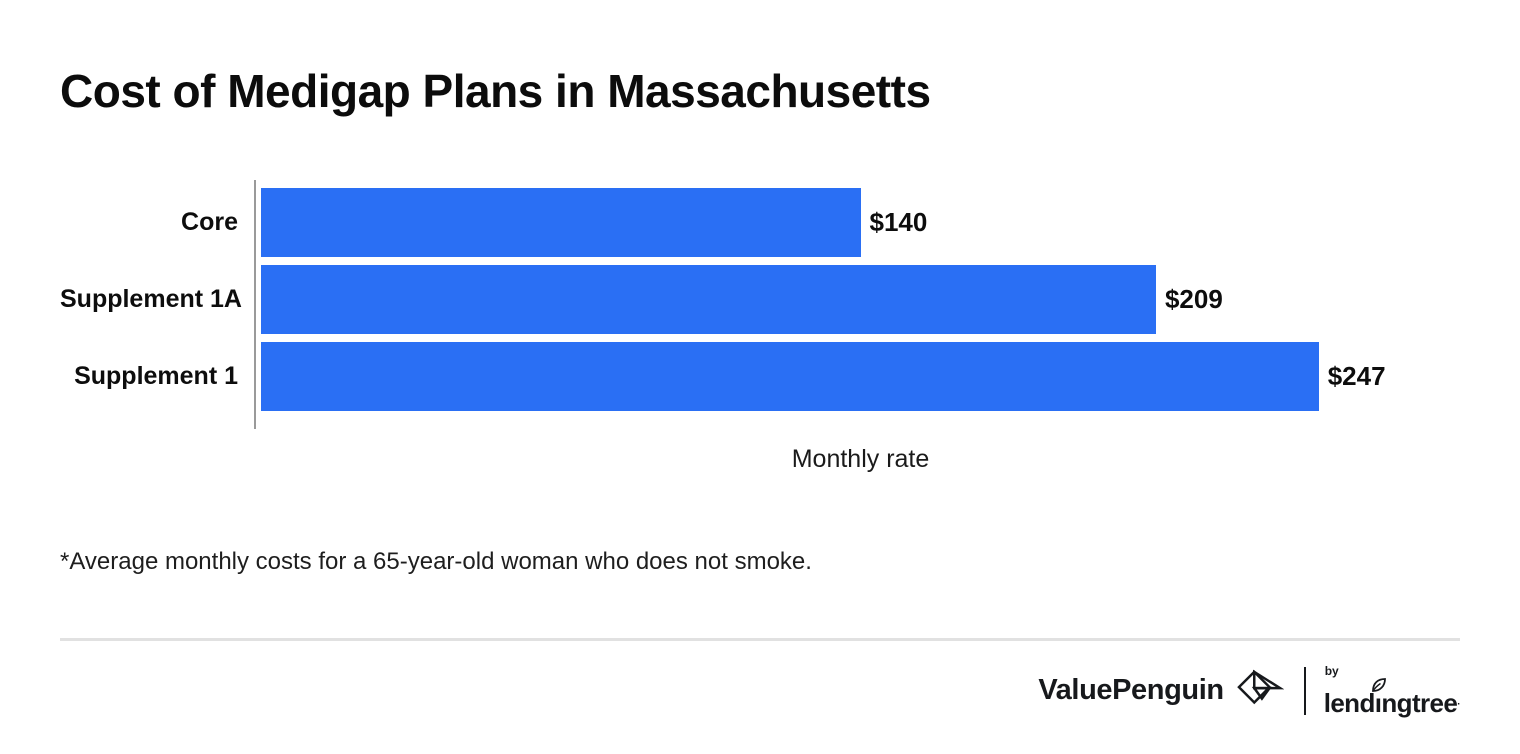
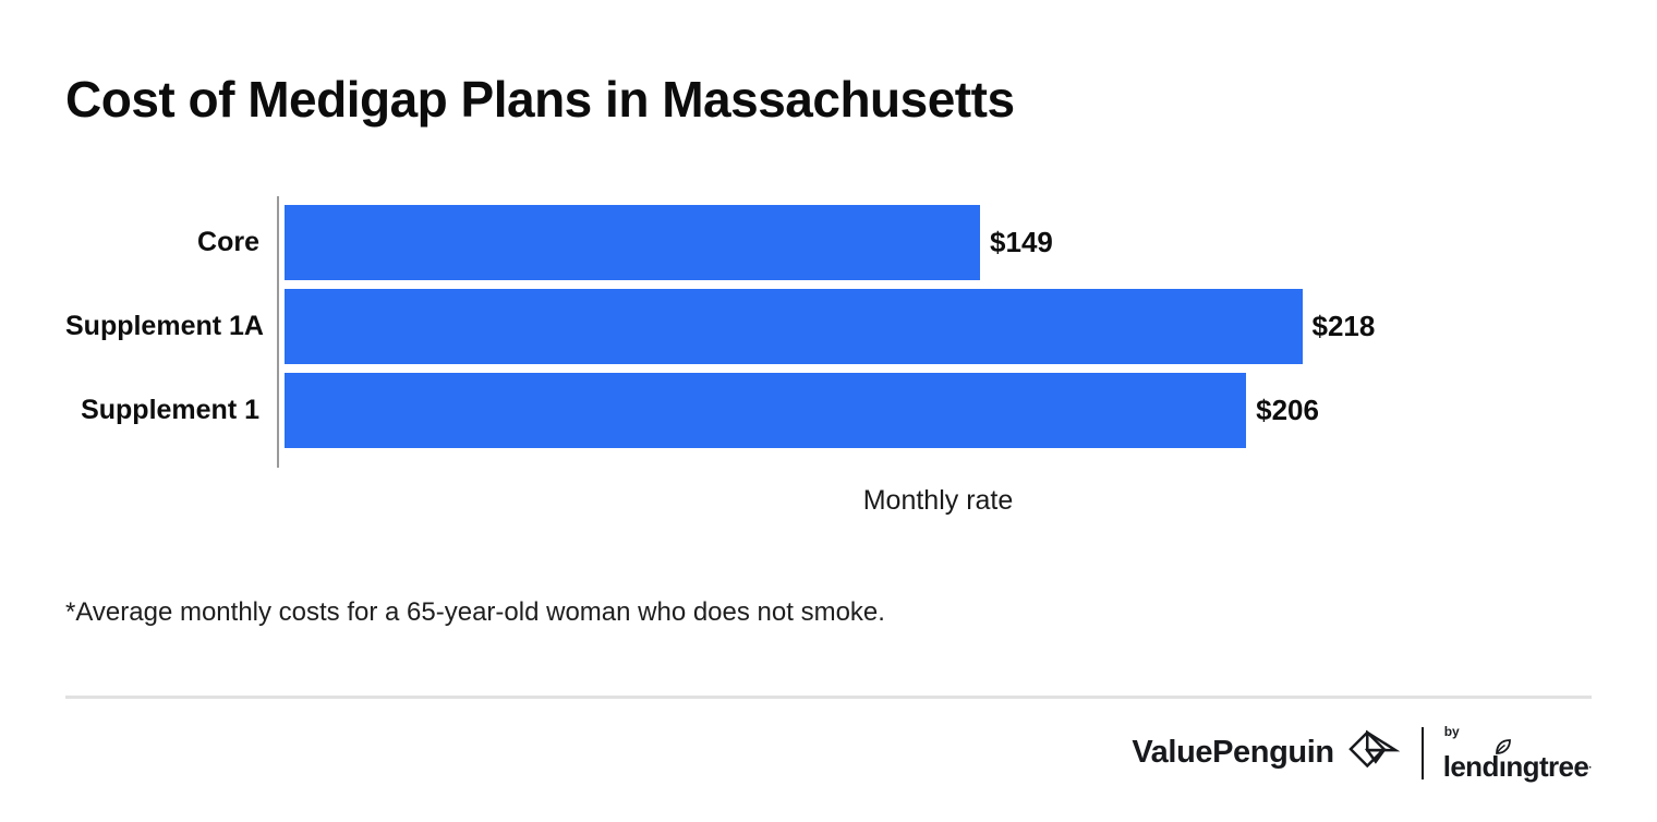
Core: $140 -> $149
Supplement 1A: $209 -> $218
Supplement 1: $247 -> $206
